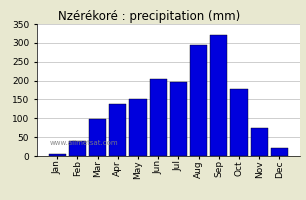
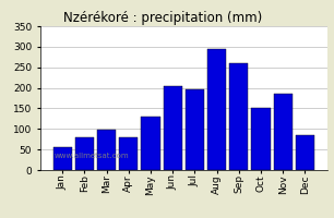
Jan: 5 -> 55
Feb: 40 -> 80
Apr: 138 -> 80
May: 152 -> 130
Sep: 320 -> 260
Oct: 178 -> 150
Nov: 75 -> 185
Dec: 22 -> 85
